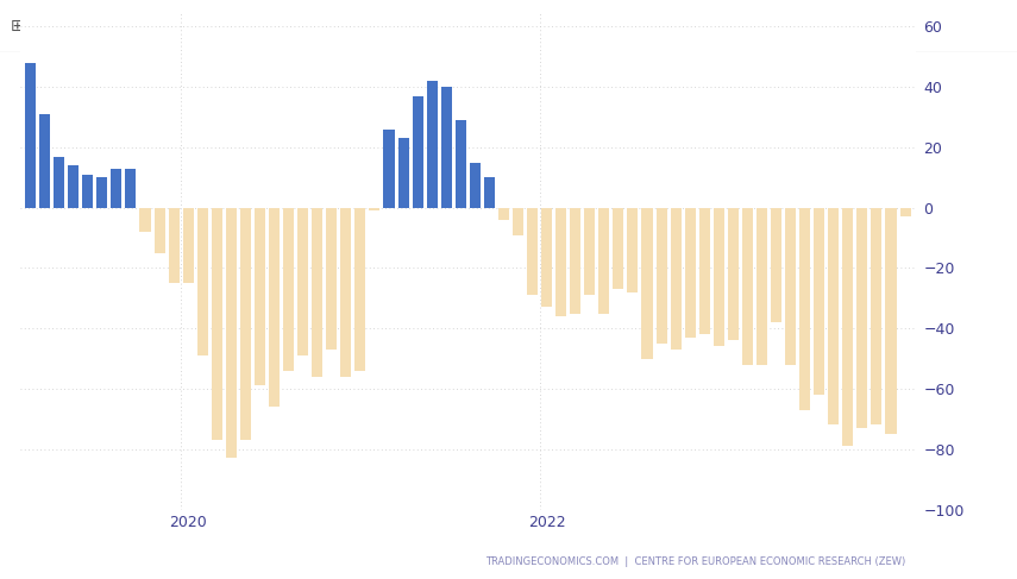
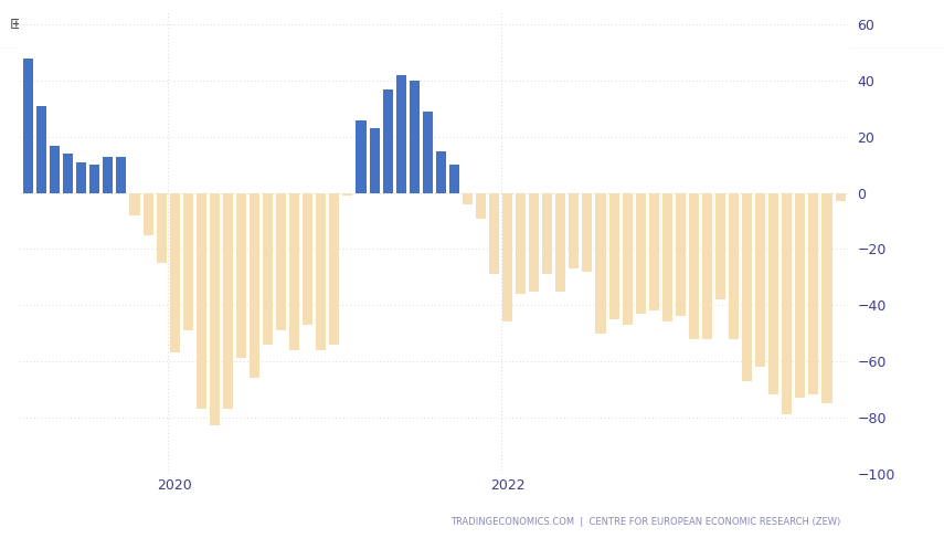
2020: -25 -> -57
2022: -33 -> -46
